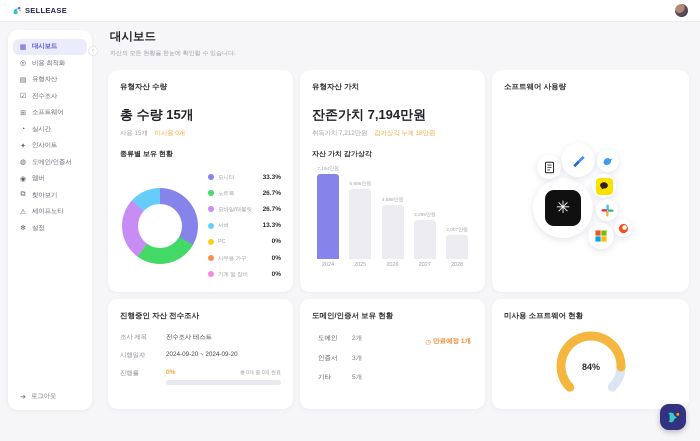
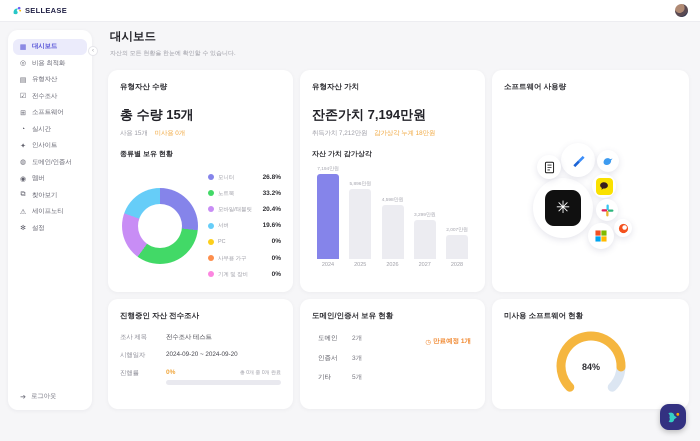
종류별 보유 현황/모니터: 33.3% -> 26.8%
종류별 보유 현황/노트북: 26.7% -> 33.2%
종류별 보유 현황/모바일/태블릿: 26.7% -> 20.4%
종류별 보유 현황/서버: 13.3% -> 19.6%
